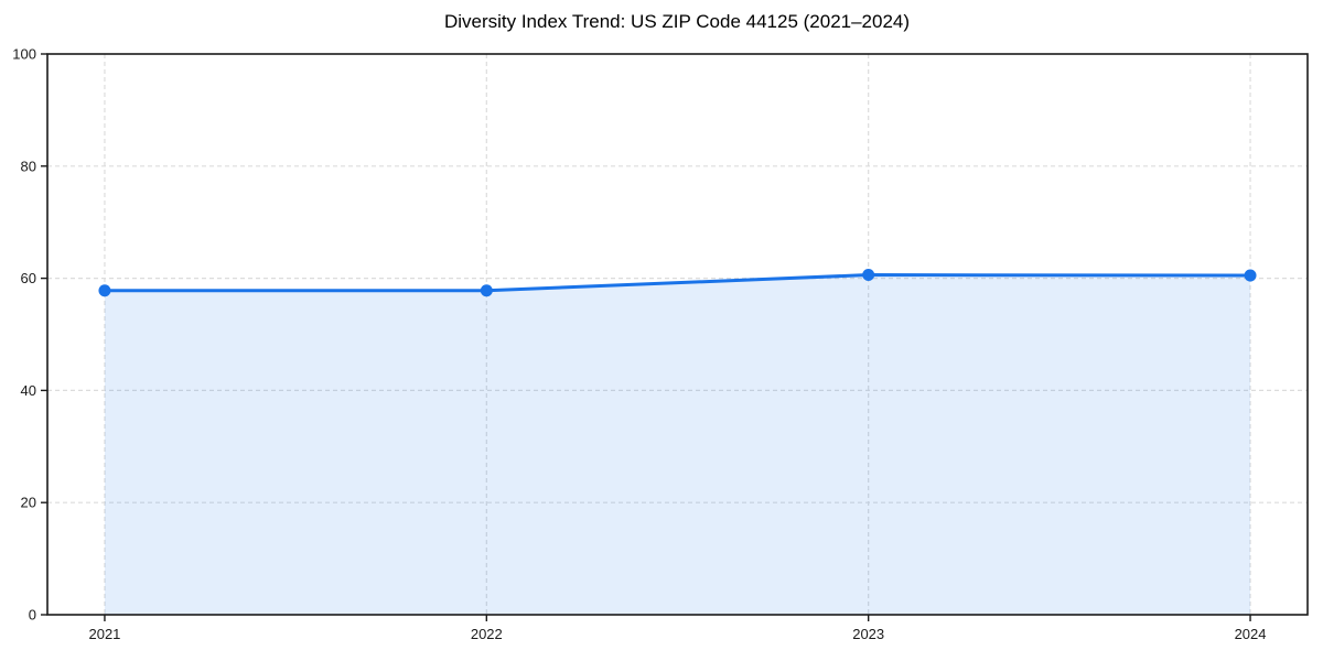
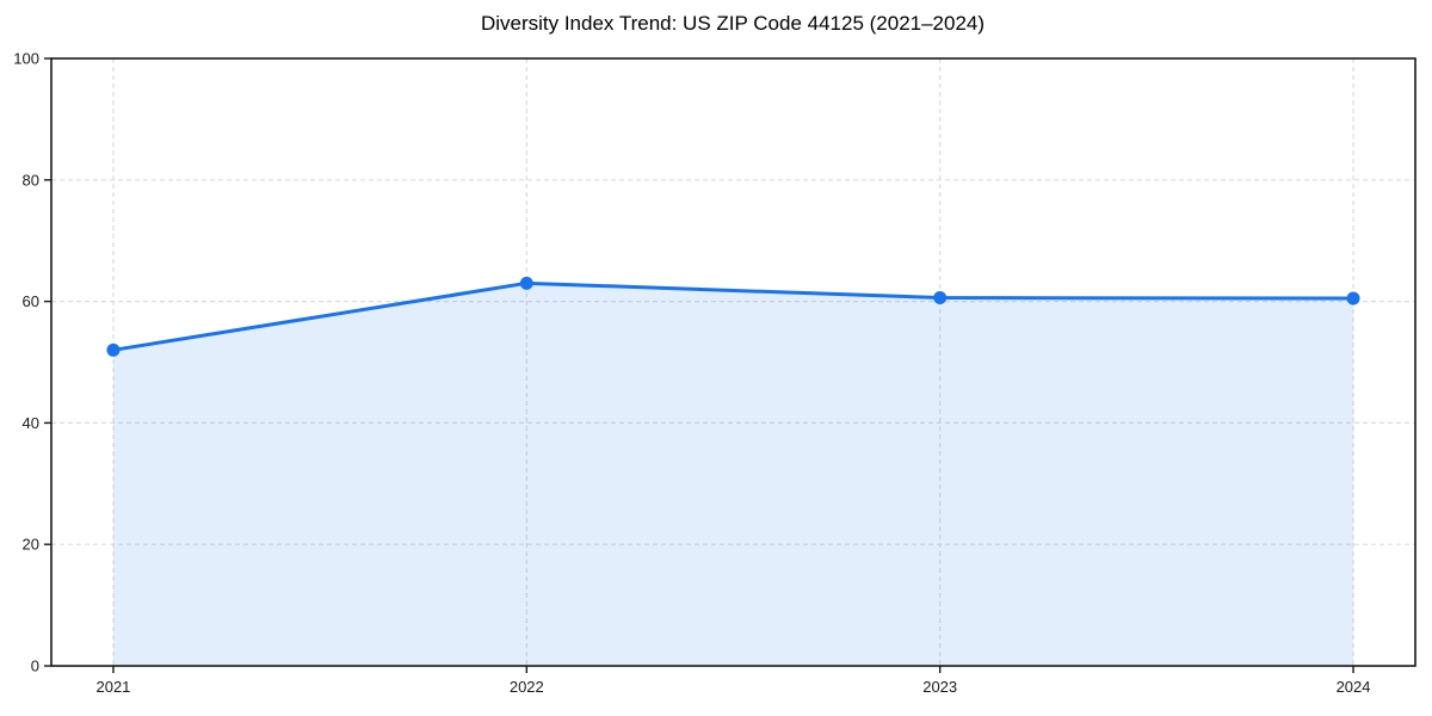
2021: 58 -> 52
2022: 58 -> 63
